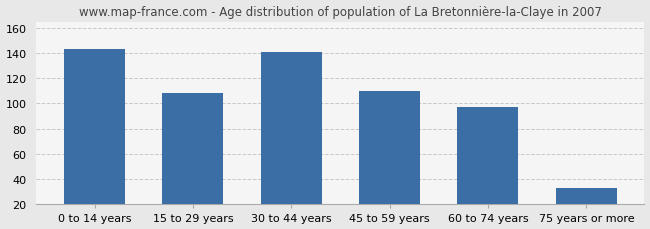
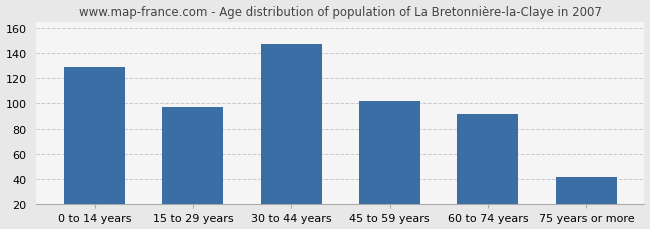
0 to 14 years: 143 -> 129
15 to 29 years: 108 -> 97
30 to 44 years: 141 -> 147
45 to 59 years: 110 -> 102
60 to 74 years: 97 -> 92
75 years or more: 33 -> 42
